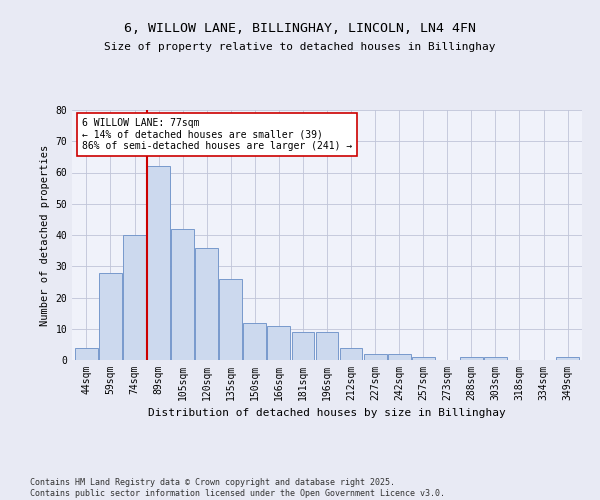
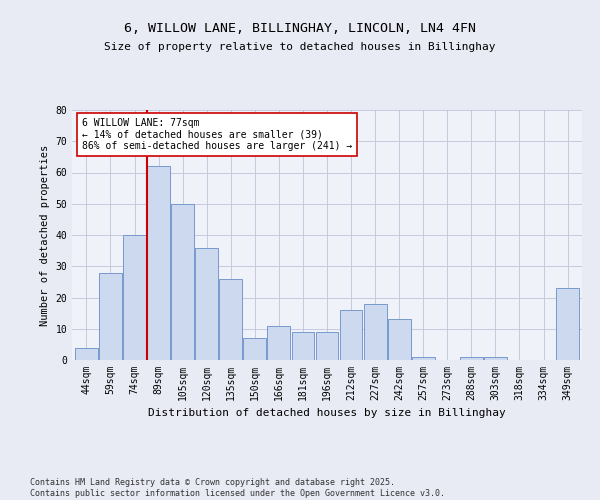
105sqm: 42 -> 50
150sqm: 12 -> 7
212sqm: 4 -> 16
227sqm: 2 -> 18
242sqm: 2 -> 13
349sqm: 1 -> 23
